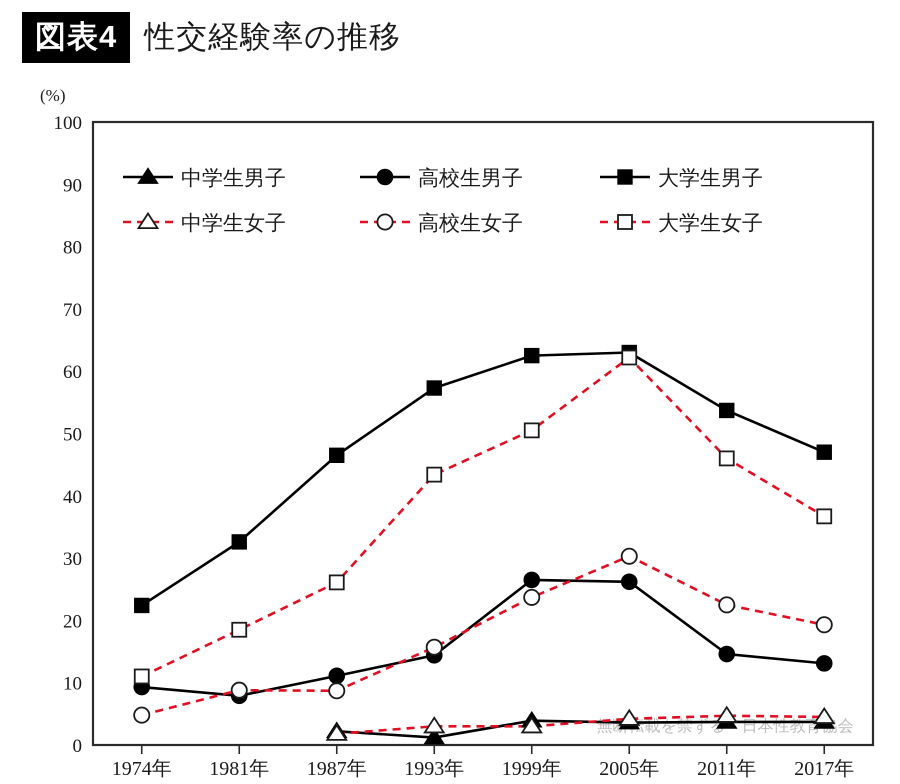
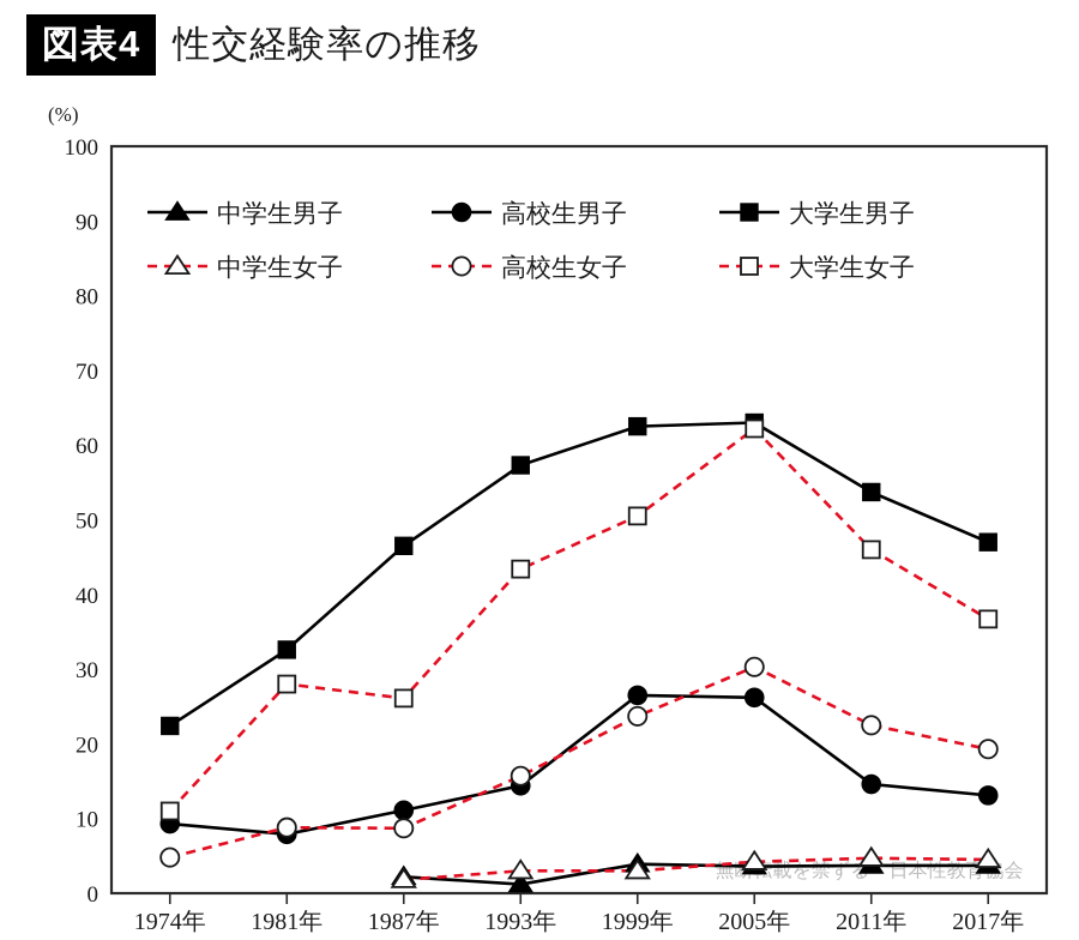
大学生女子/1981年: 18 -> 28
